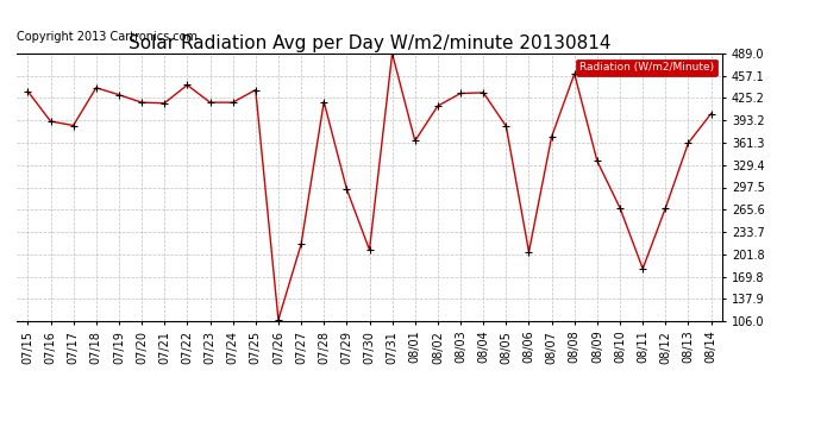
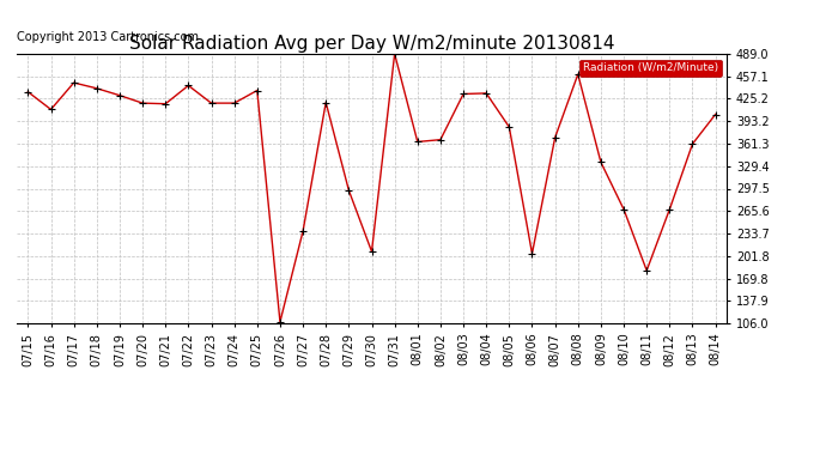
07/16: 392 -> 410
07/17: 386 -> 448
07/27: 216 -> 237
08/02: 414 -> 367
